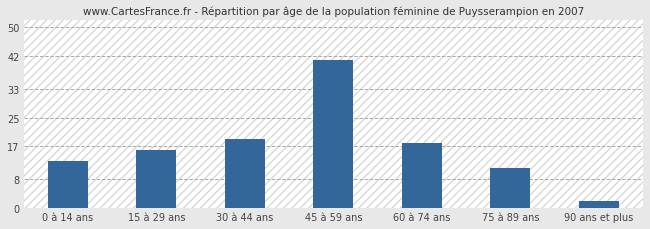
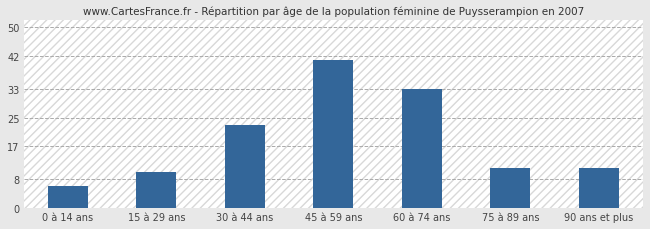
0 à 14 ans: 13 -> 6
15 à 29 ans: 16 -> 10
30 à 44 ans: 19 -> 23
60 à 74 ans: 18 -> 33
90 ans et plus: 2 -> 11
